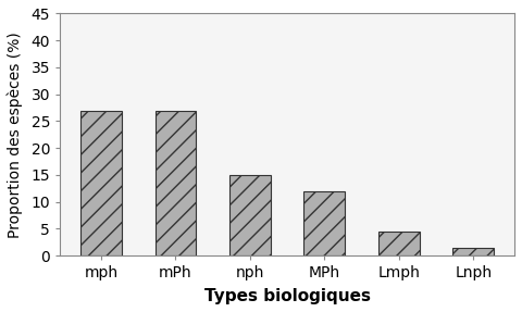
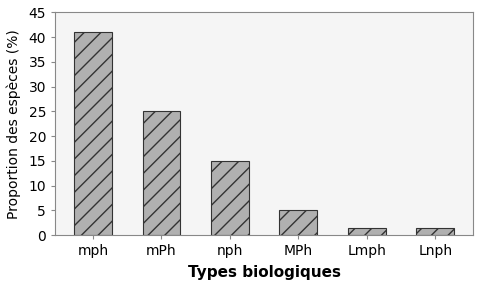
mph: 27.0 -> 41.0
mPh: 27.0 -> 25.0
MPh: 12.0 -> 5.0
Lmph: 4.5 -> 1.5
